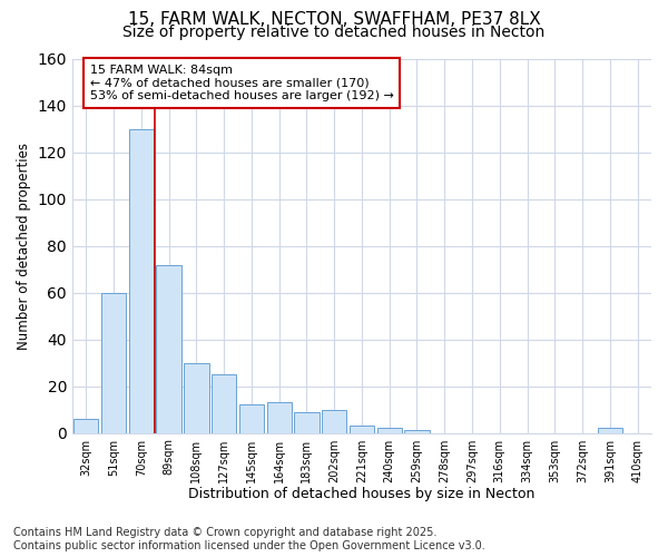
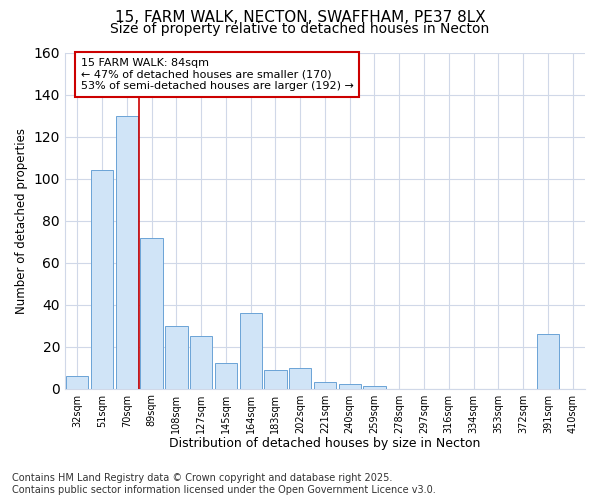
51sqm: 60 -> 104
164sqm: 13 -> 36
391sqm: 2 -> 26
